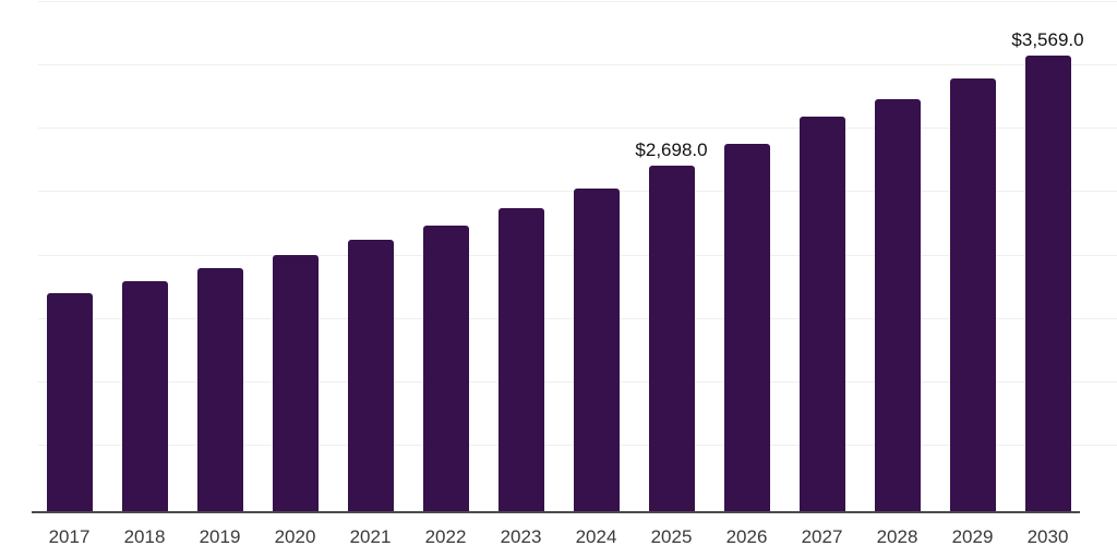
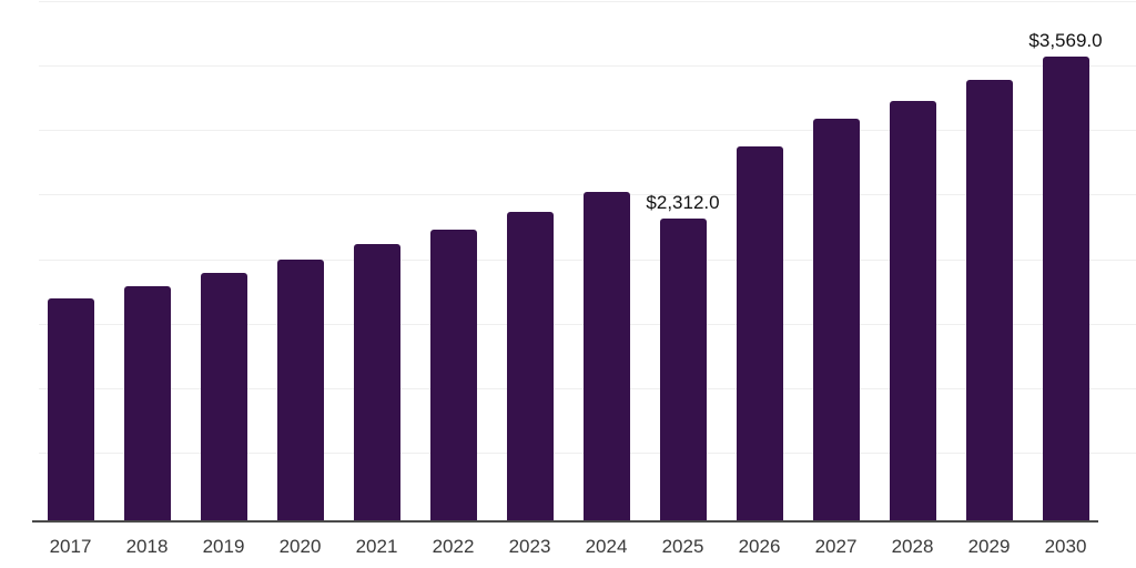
2025: $2,698.0 -> $2,312.0
